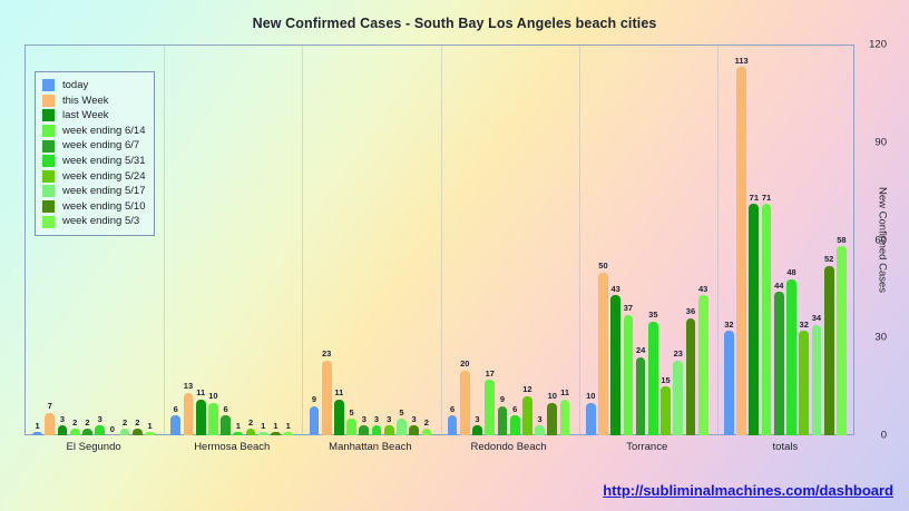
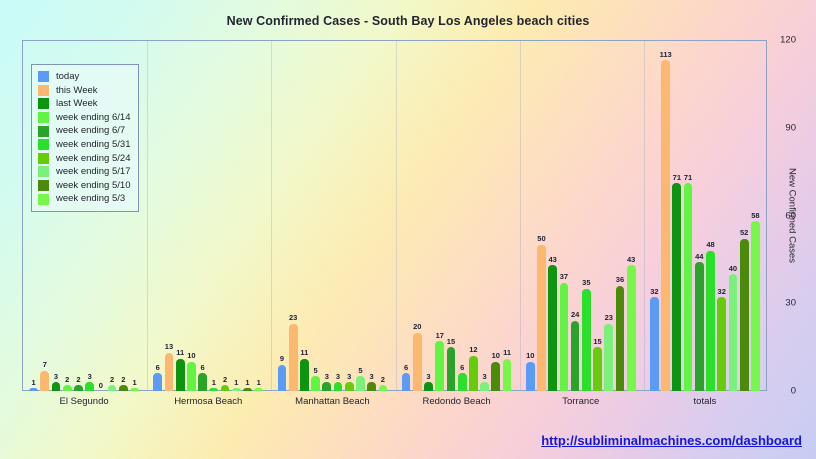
week ending 6/7/Redondo Beach: 9 -> 15
week ending 5/17/totals: 34 -> 40
